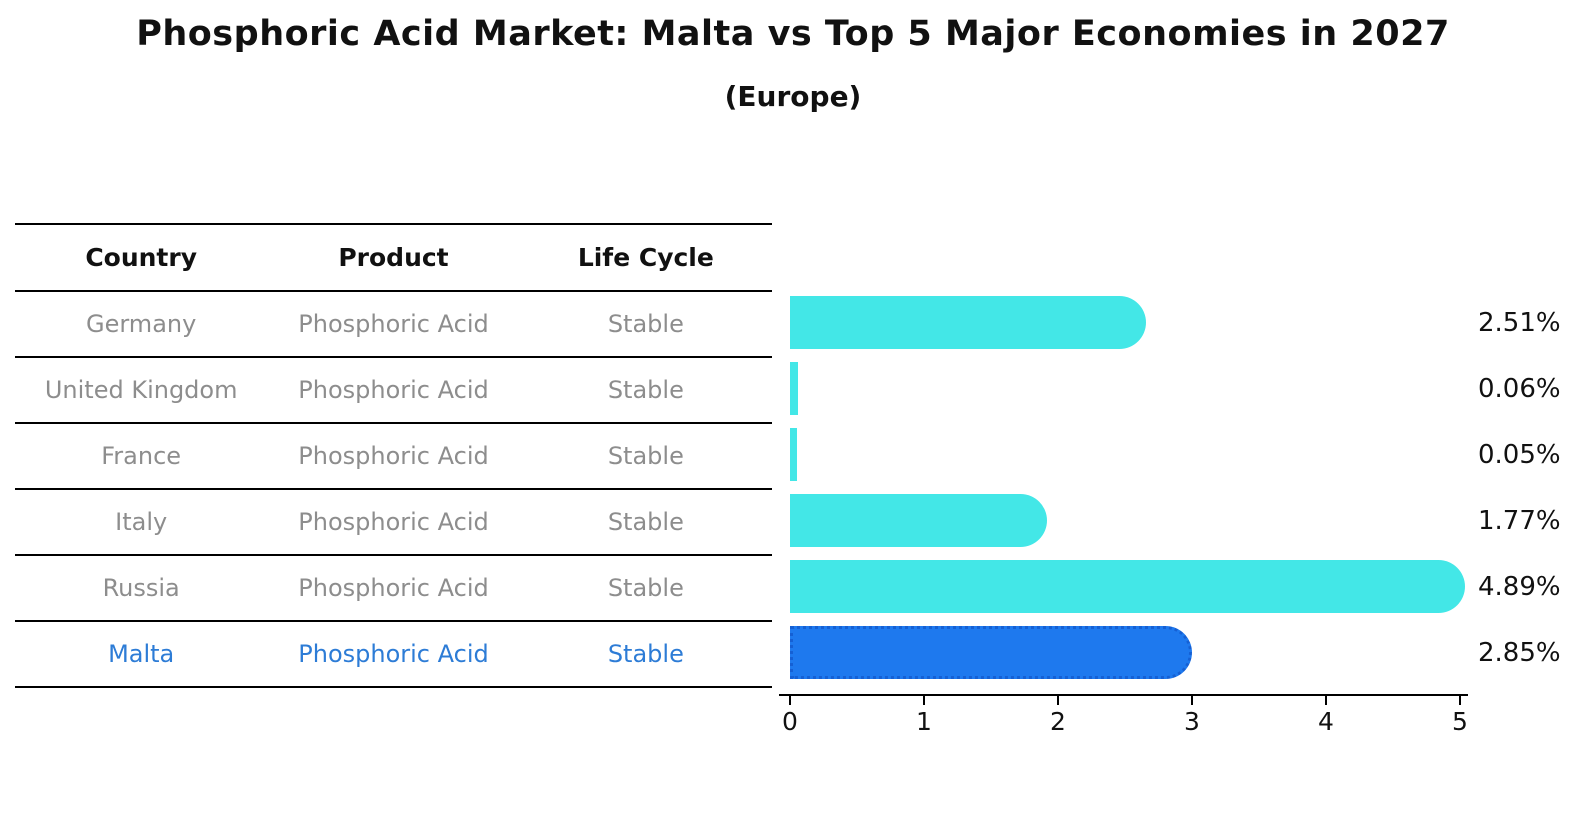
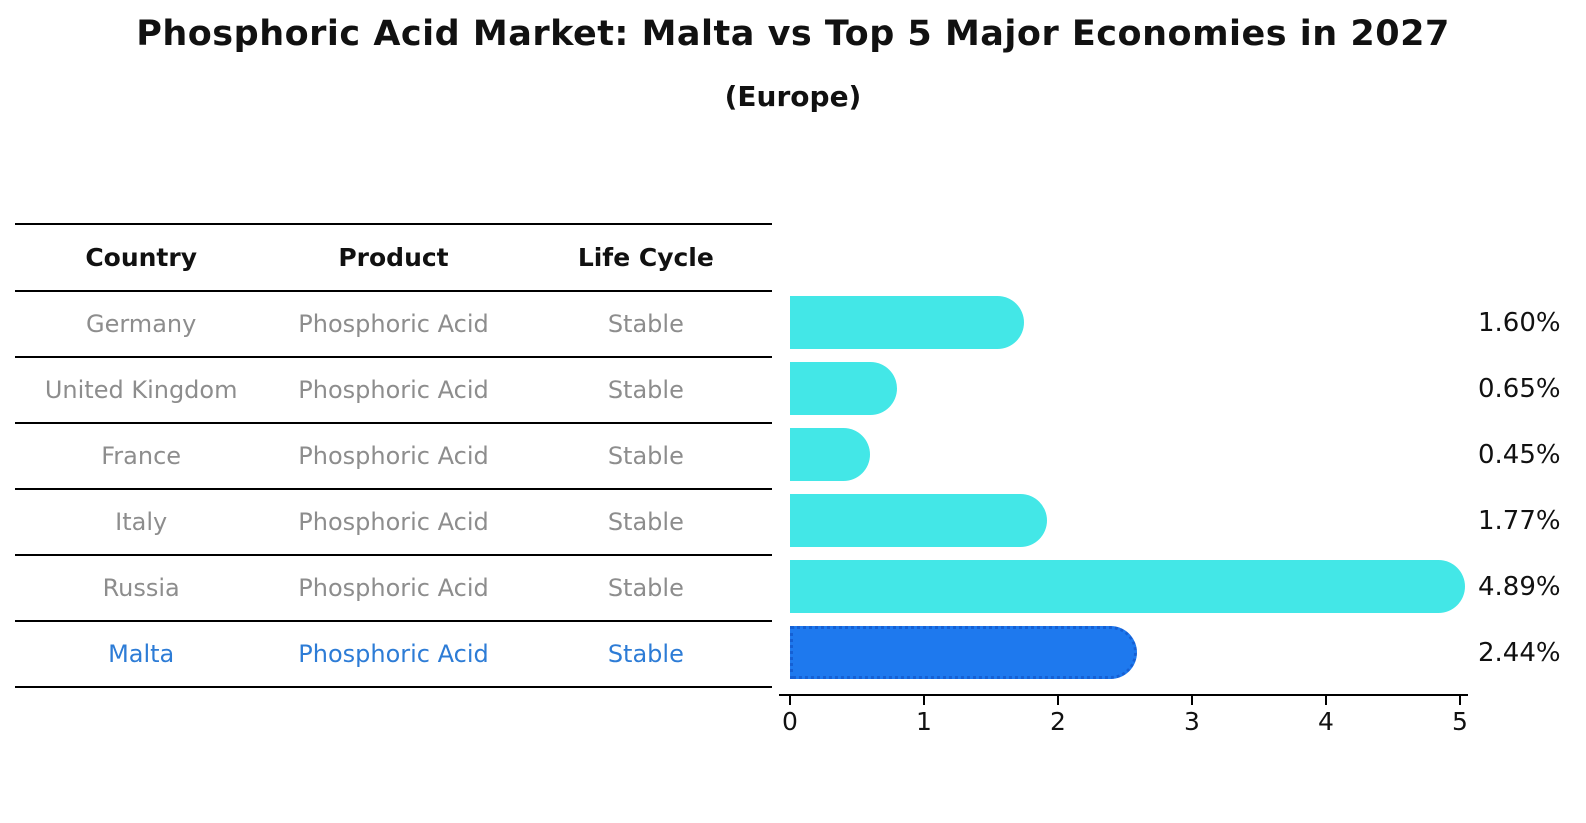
Germany: 2.51% -> 1.60%
United Kingdom: 0.06% -> 0.65%
France: 0.05% -> 0.45%
Malta: 2.85% -> 2.44%
